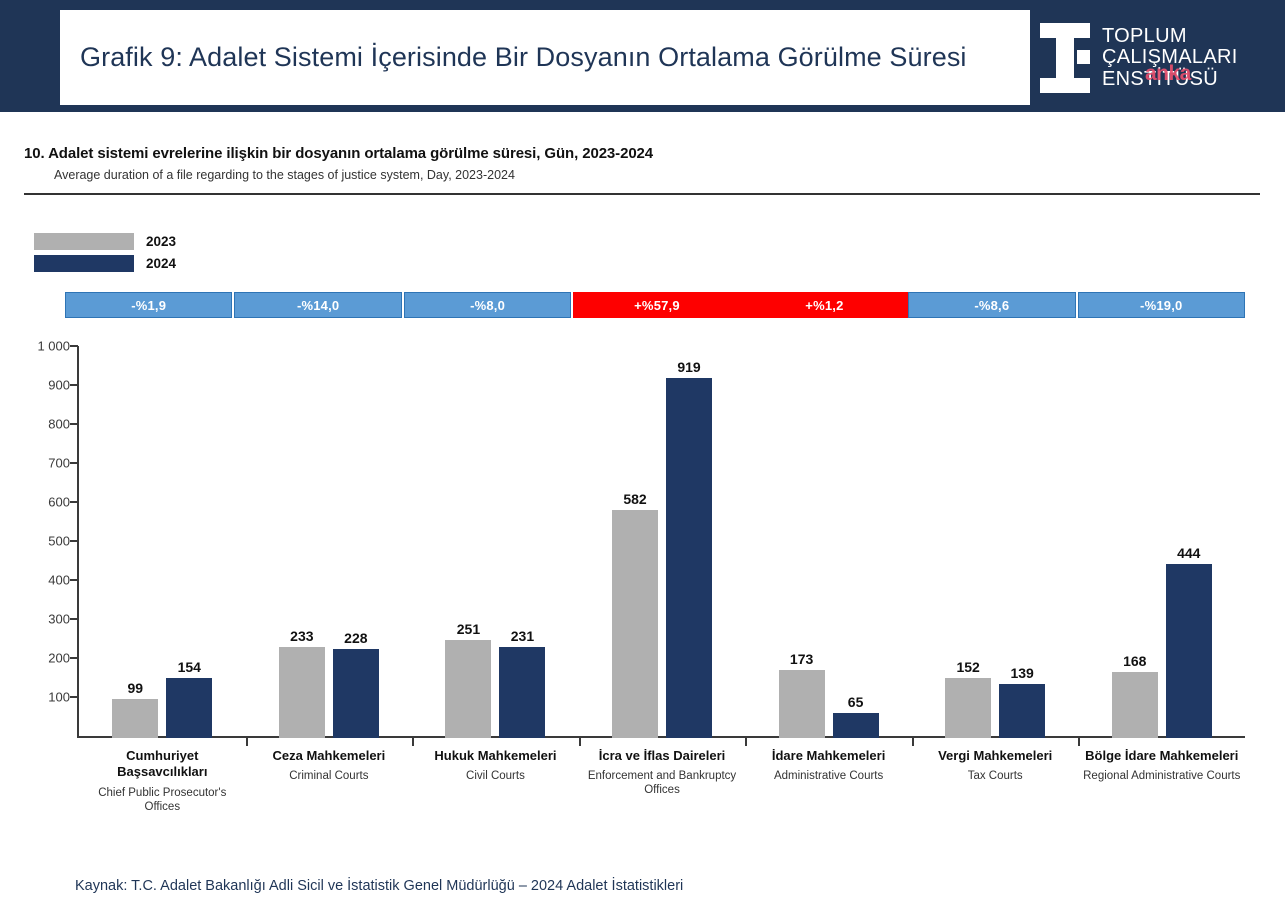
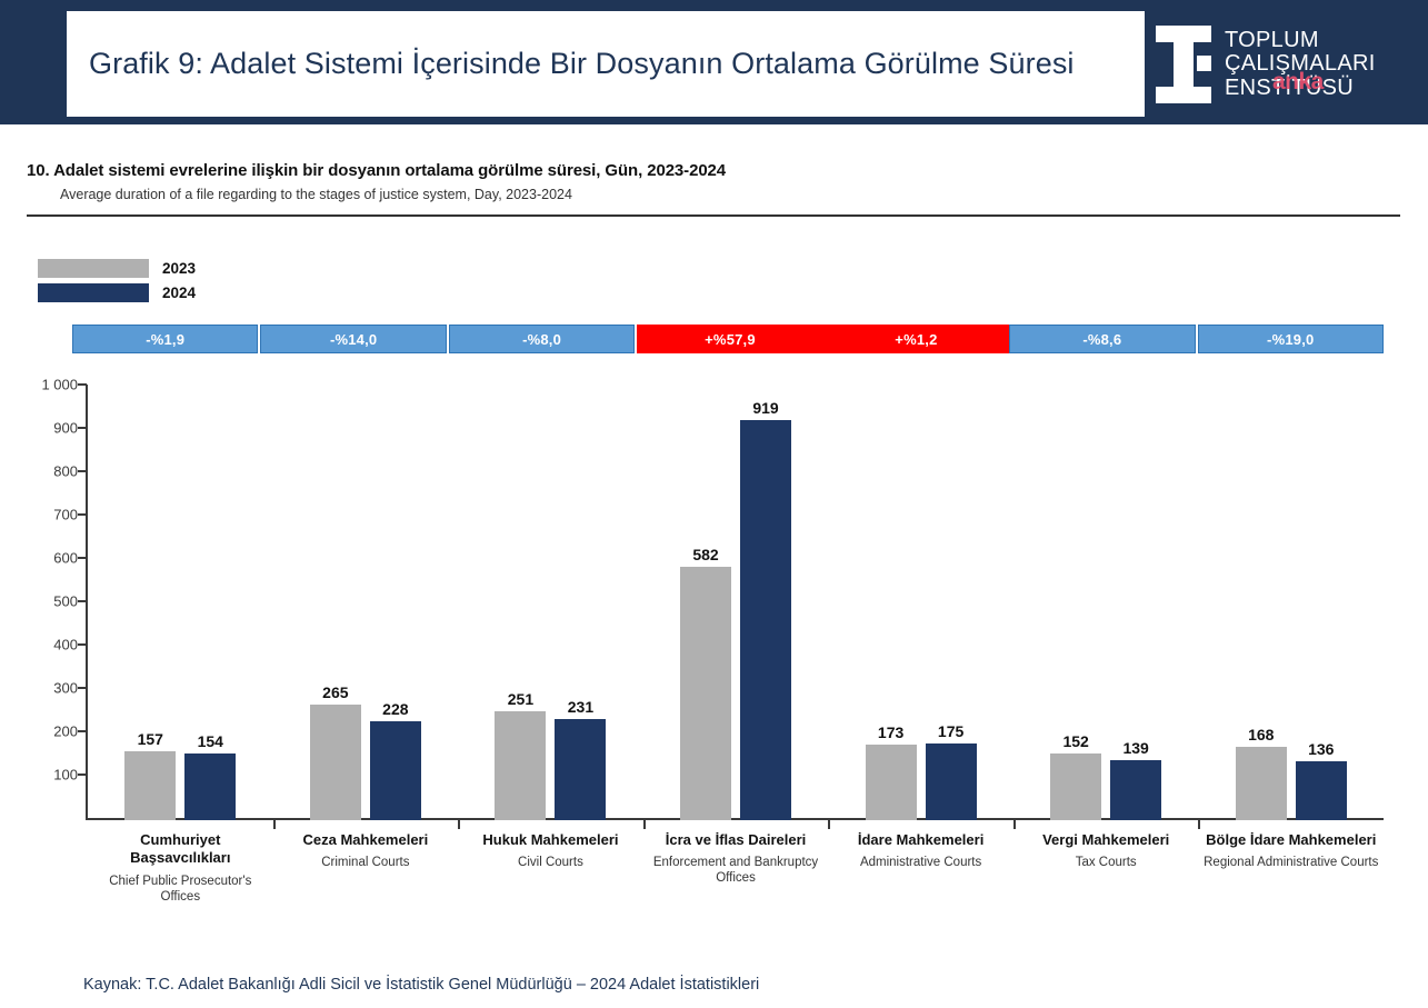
2023/Cumhuriyet Başsavcılıkları: 99 -> 157
2023/Ceza Mahkemeleri: 233 -> 265
2024/İdare Mahkemeleri: 65 -> 175
2024/Bölge İdare Mahkemeleri: 444 -> 136
